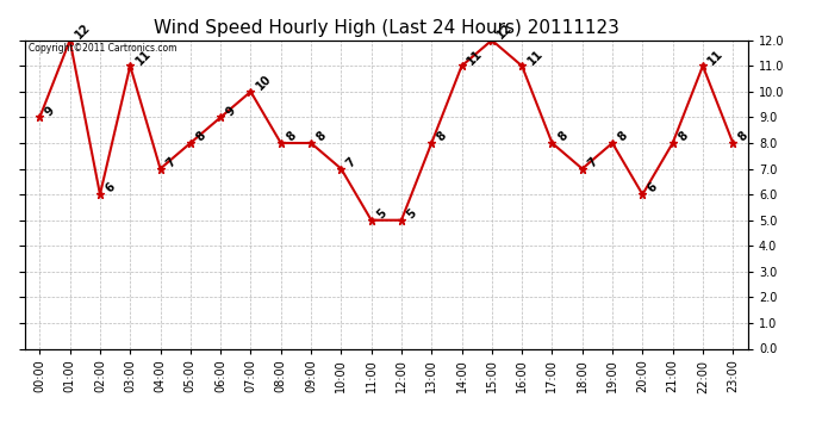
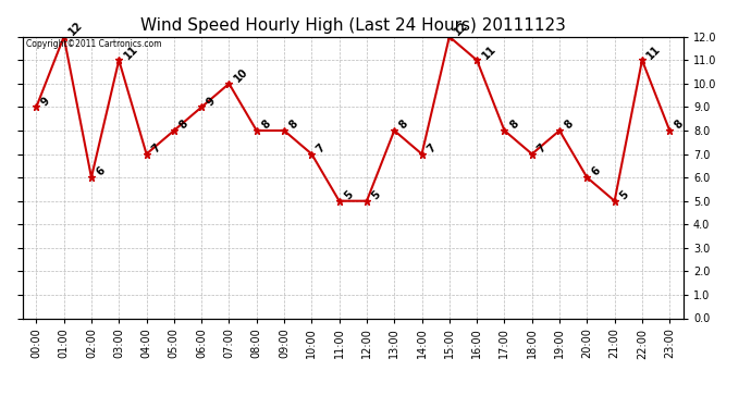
14:00: 11 -> 7
21:00: 8 -> 5
